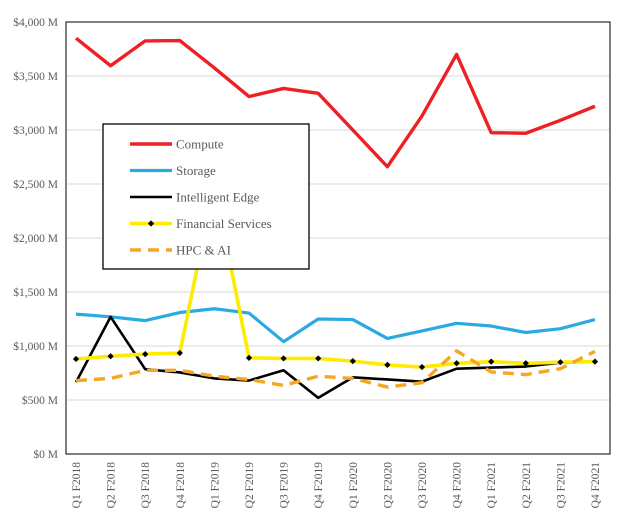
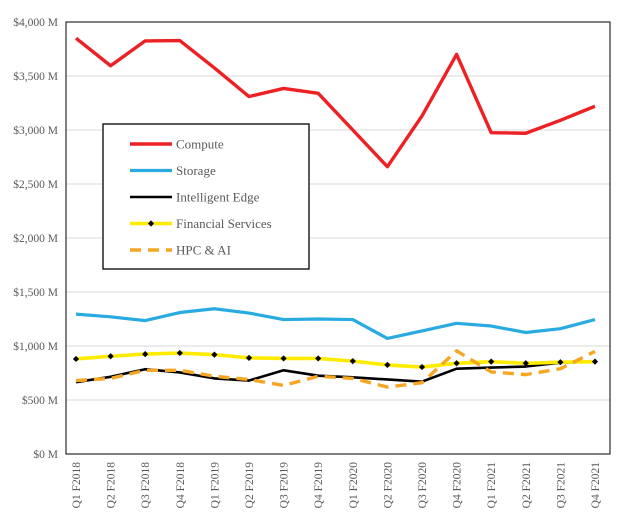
Intelligent Edge/Q2 F2018: $1270M -> $720M
Financial Services/Q1 F2019: $2500M -> $920M
Storage/Q3 F2019: $1040M -> $1240M
Intelligent Edge/Q4 F2019: $520M -> $720M
